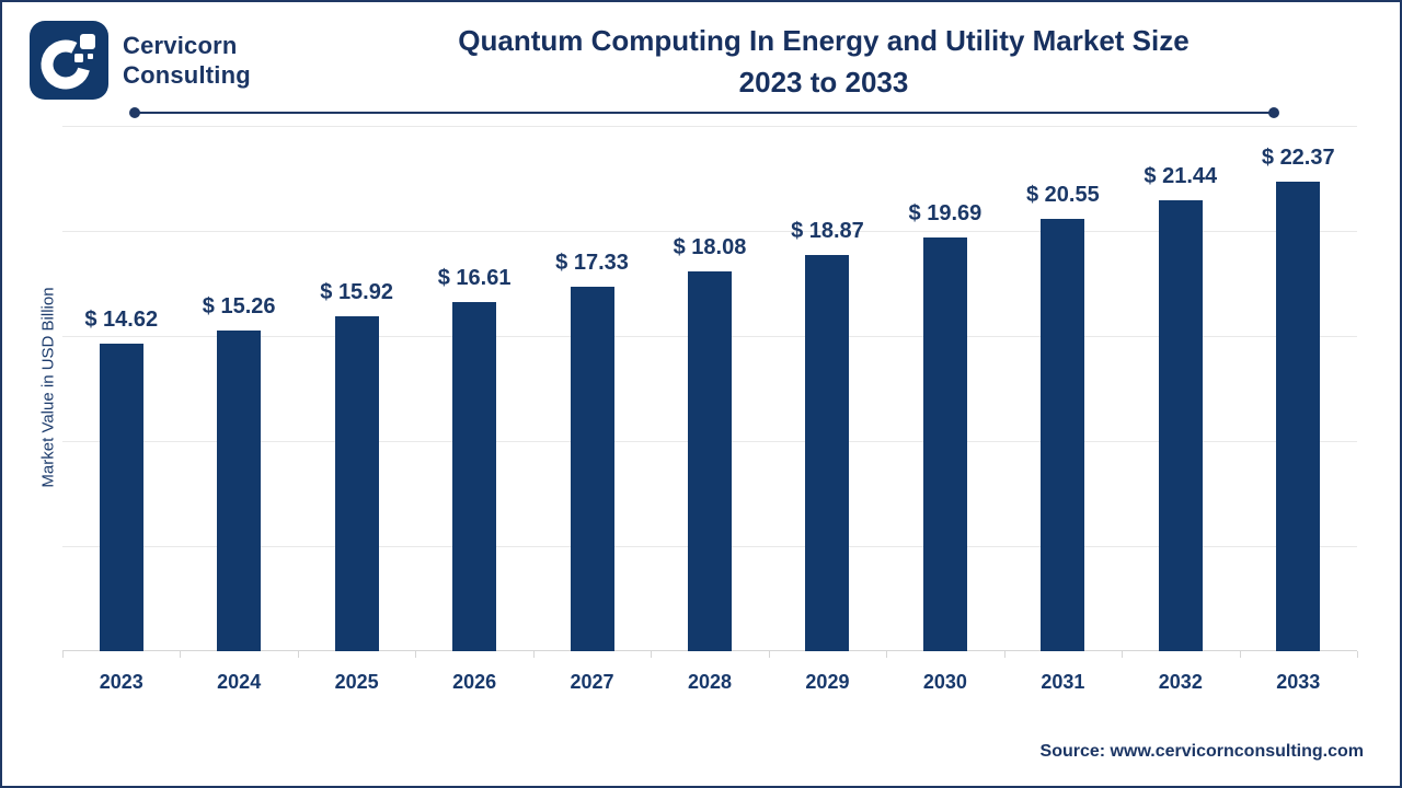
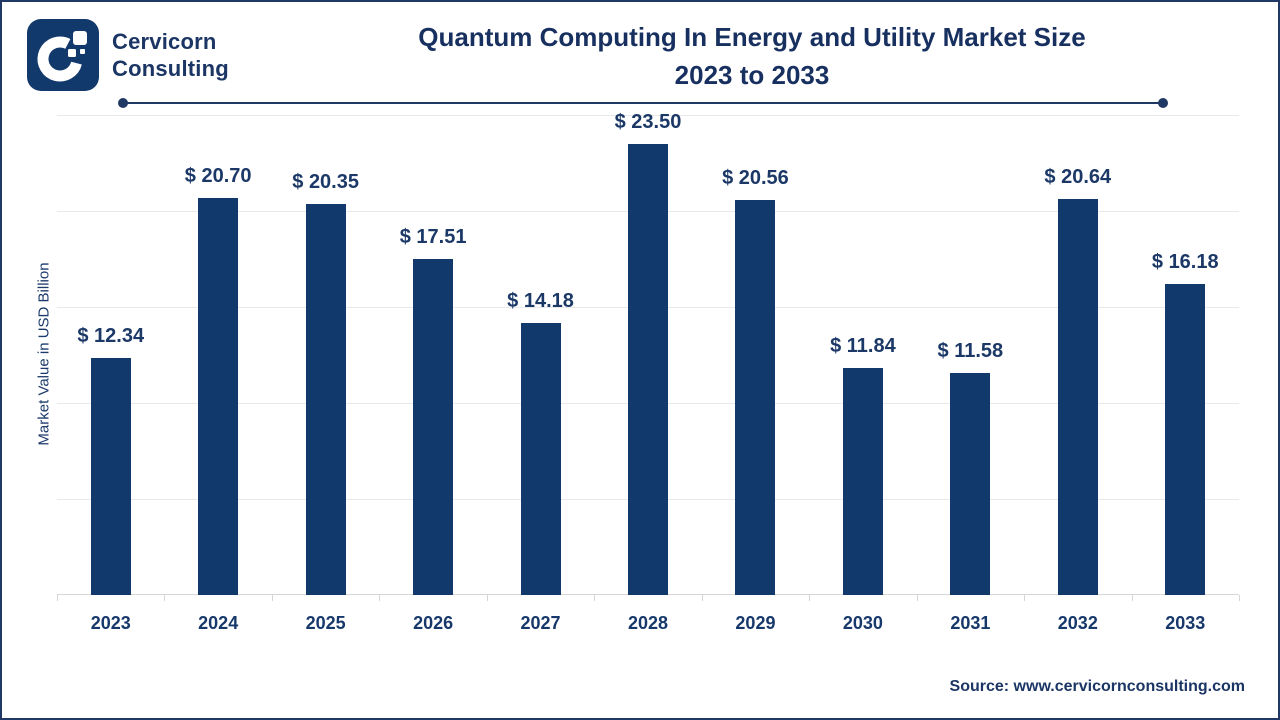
2023: 14.62 -> 12.34
2024: 15.26 -> 20.70
2025: 15.92 -> 20.35
2026: 16.61 -> 17.51
2027: 17.33 -> 14.18
2028: 18.08 -> 23.50
2029: 18.87 -> 20.56
2030: 19.69 -> 11.84
2031: 20.55 -> 11.58
2032: 21.44 -> 20.64
2033: 22.37 -> 16.18
